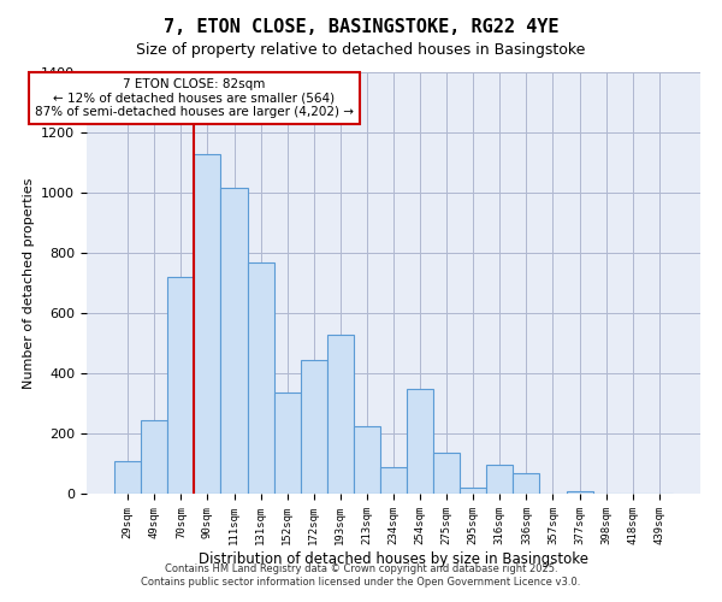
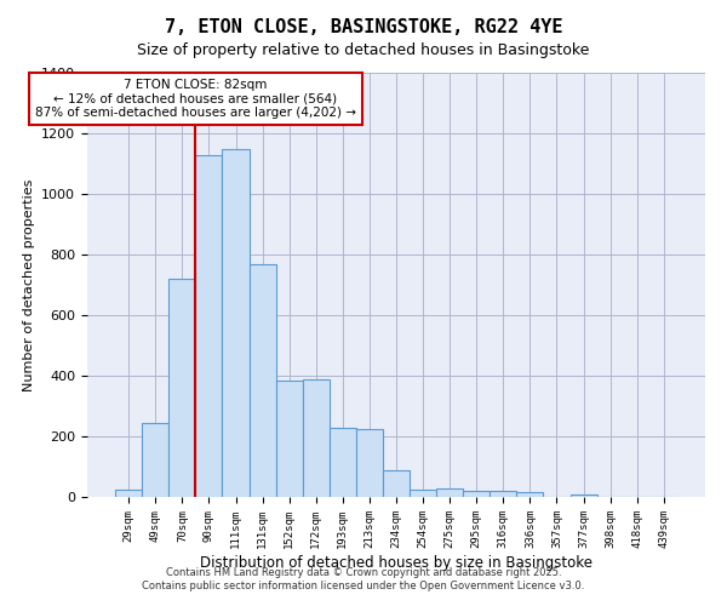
29sqm: 110 -> 25
111sqm: 1015 -> 1150
152sqm: 335 -> 385
172sqm: 445 -> 390
193sqm: 530 -> 230
254sqm: 350 -> 25
275sqm: 135 -> 30
316sqm: 95 -> 20
336sqm: 70 -> 15
